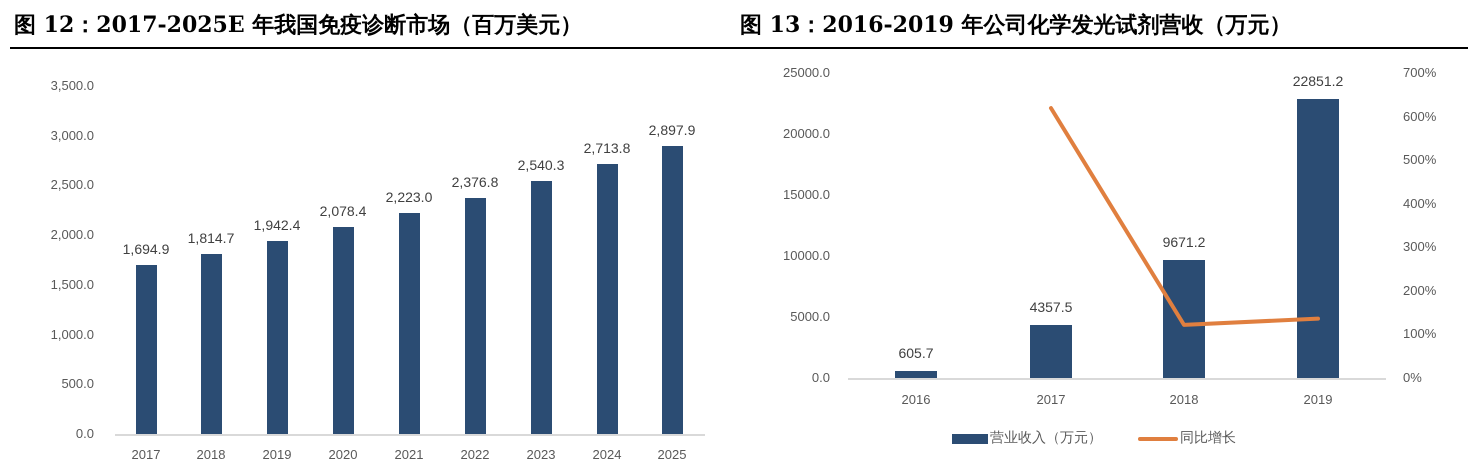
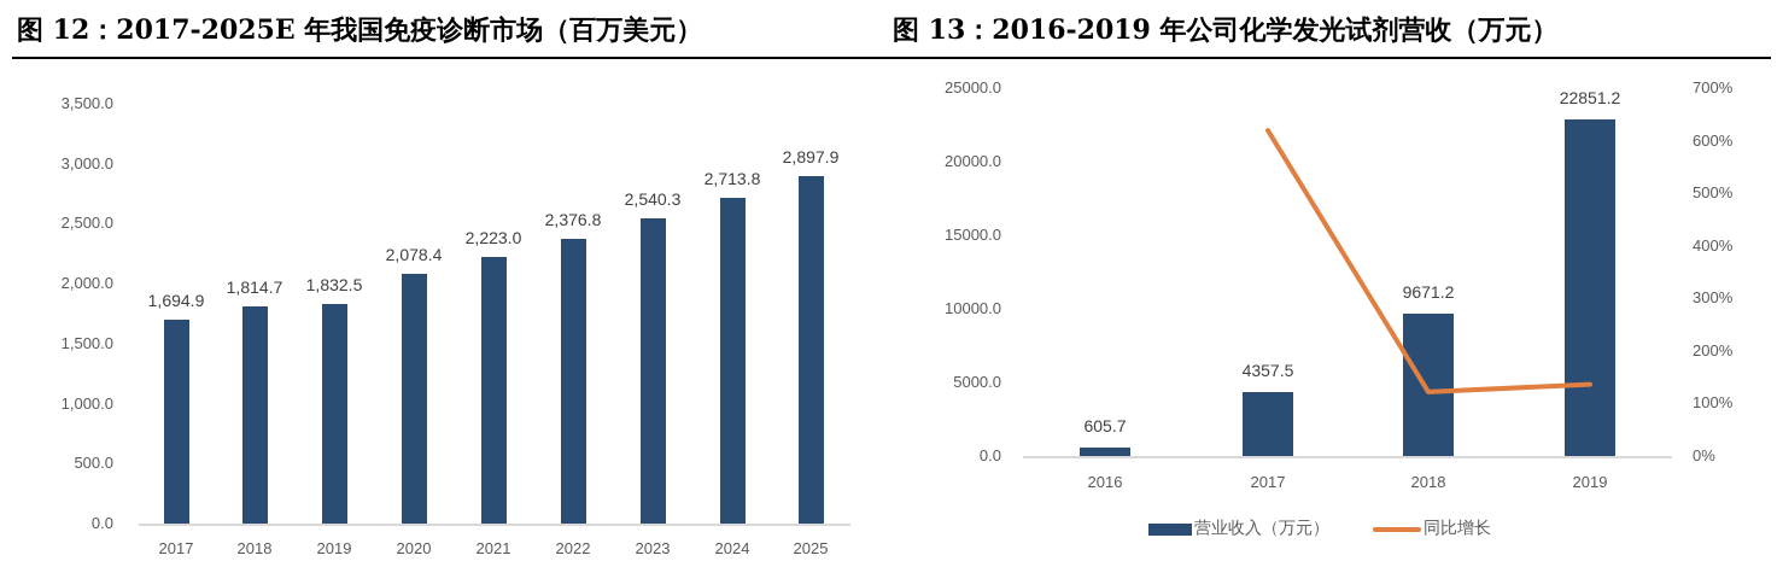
图 12：2017-2025E 年我国免疫诊断市场（百万美元）/2019: 1,942.4 -> 1,832.5
